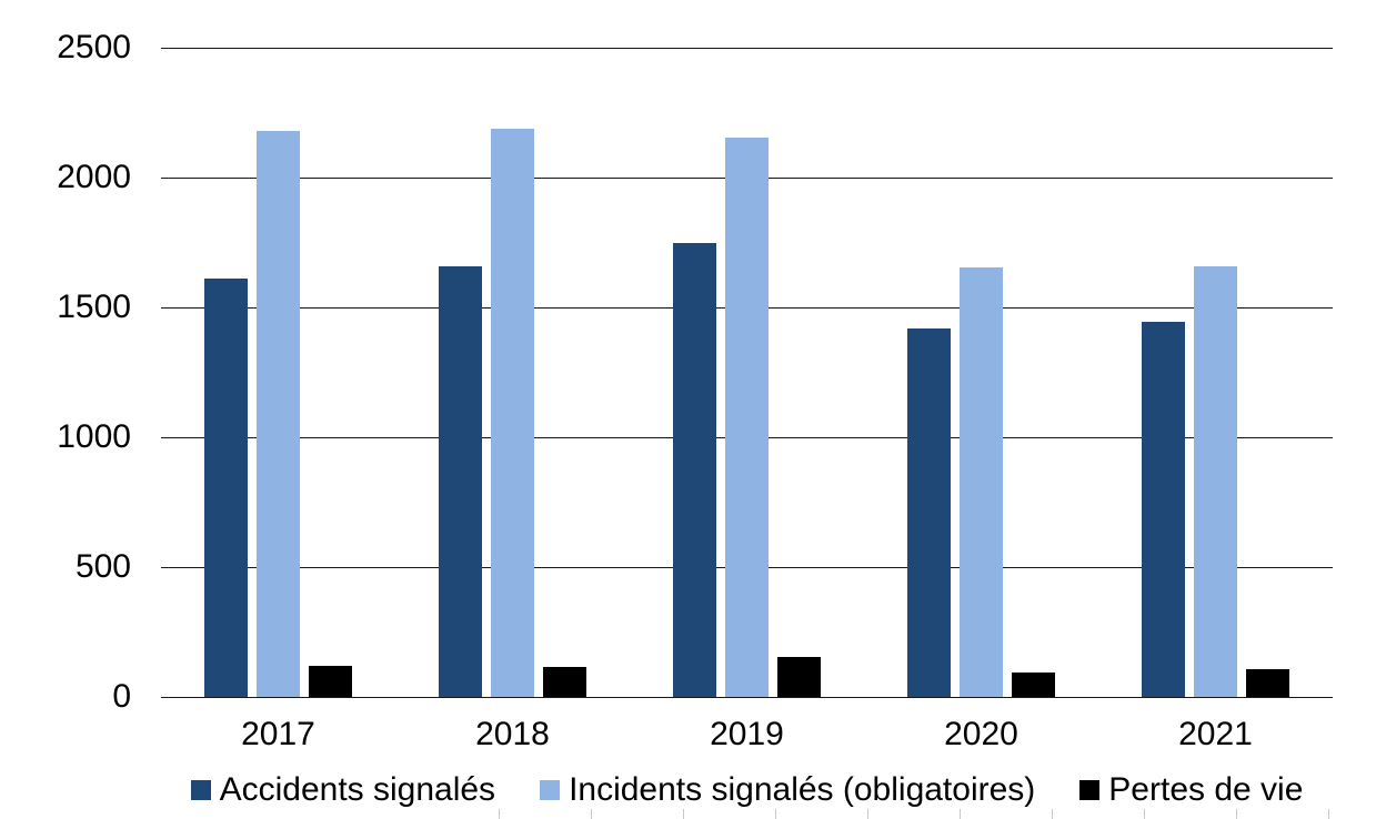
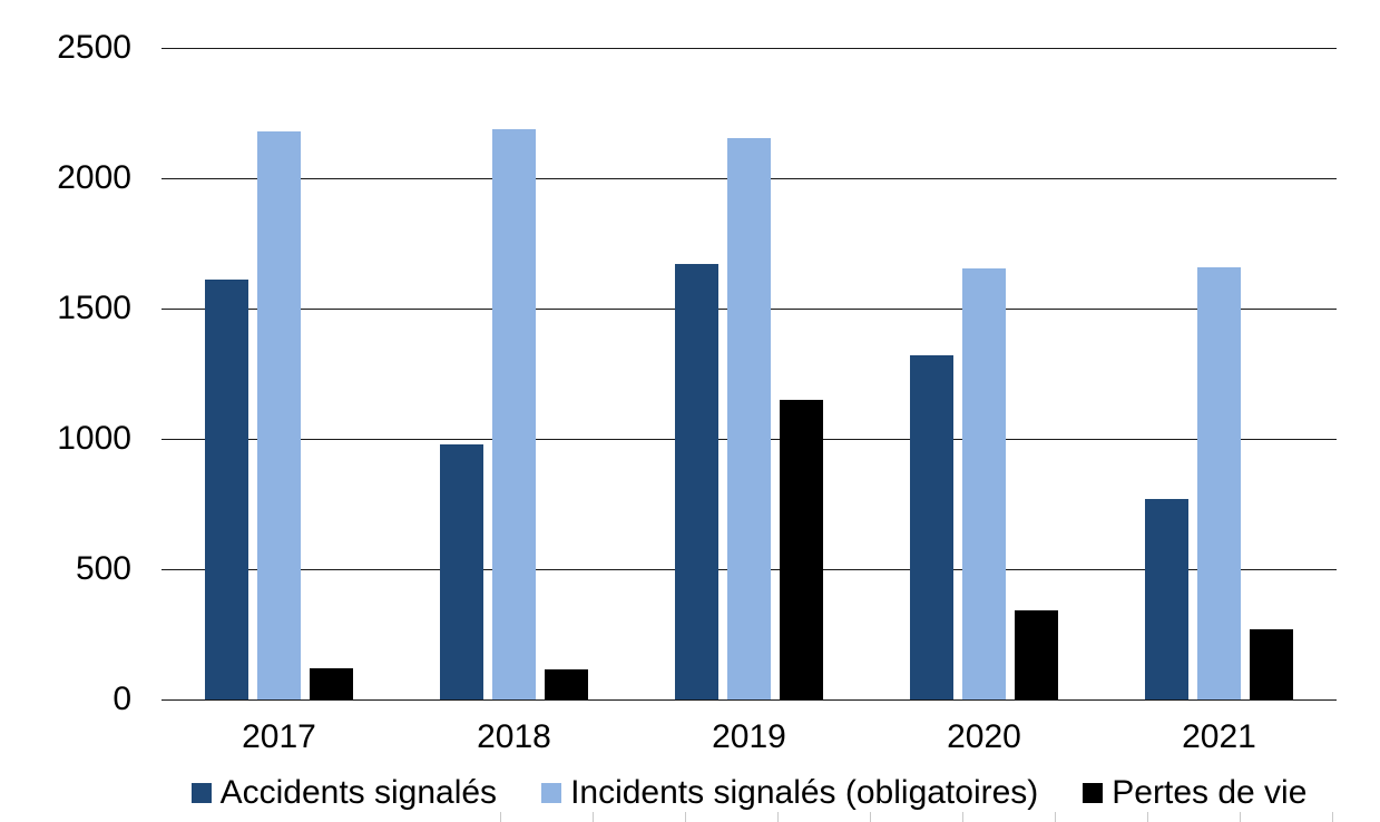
Accidents signalés/2018: 1660 -> 980
Accidents signalés/2019: 1750 -> 1670
Pertes de vie/2019: 150 -> 1150
Accidents signalés/2020: 1420 -> 1320
Pertes de vie/2020: 100 -> 340
Accidents signalés/2021: 1440 -> 770
Pertes de vie/2021: 100 -> 270
